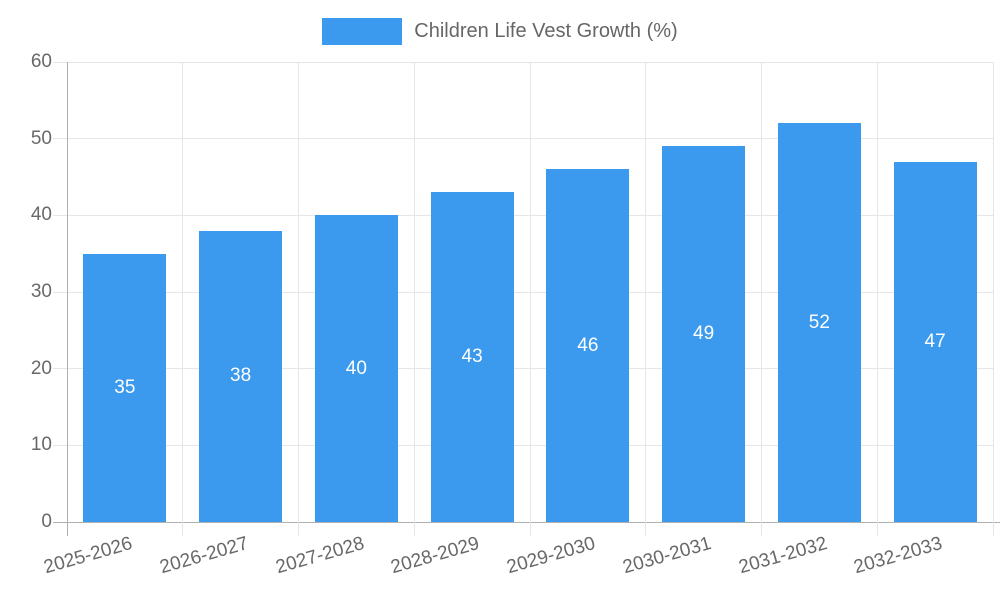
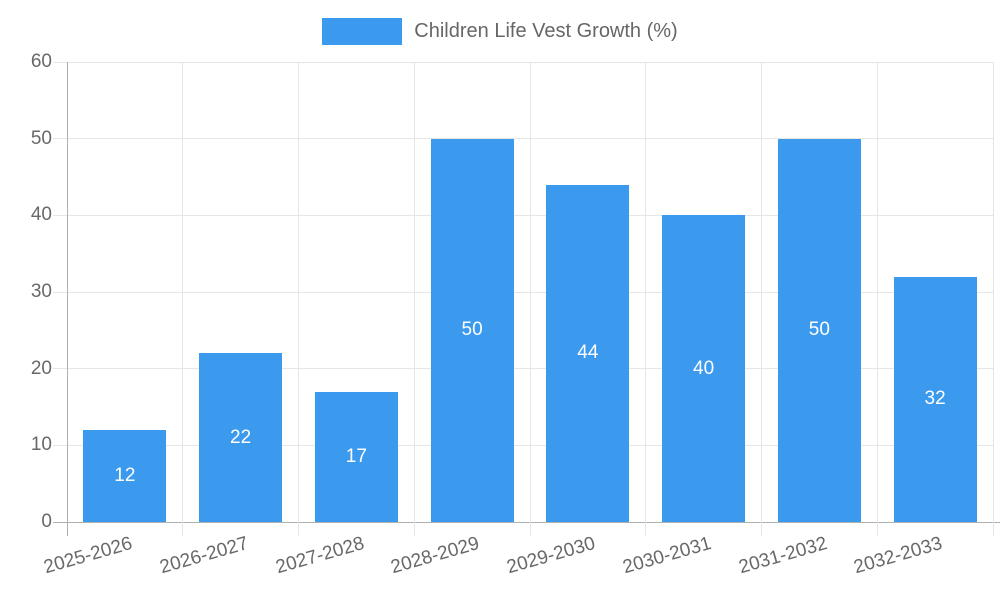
2025-2026: 35 -> 12
2026-2027: 38 -> 22
2027-2028: 40 -> 17
2028-2029: 43 -> 50
2029-2030: 46 -> 44
2030-2031: 49 -> 40
2031-2032: 52 -> 50
2032-2033: 47 -> 32
